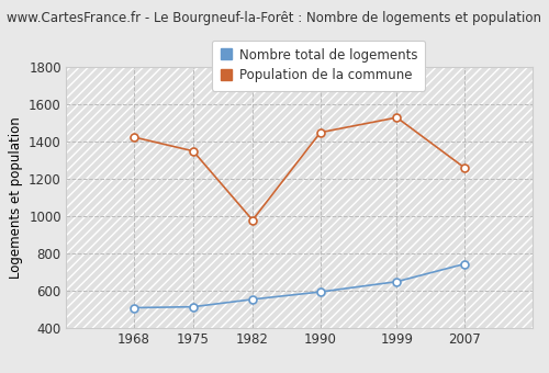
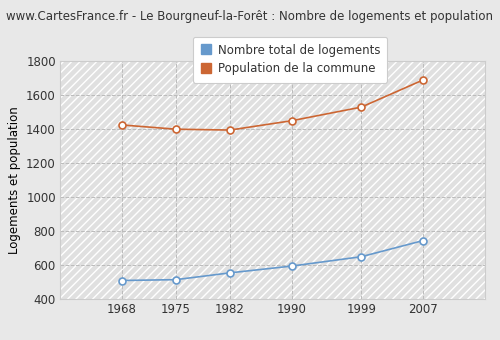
Population de la commune/1975: 1350 -> 1400
Population de la commune/1982: 980 -> 1400
Population de la commune/2007: 1260 -> 1690
